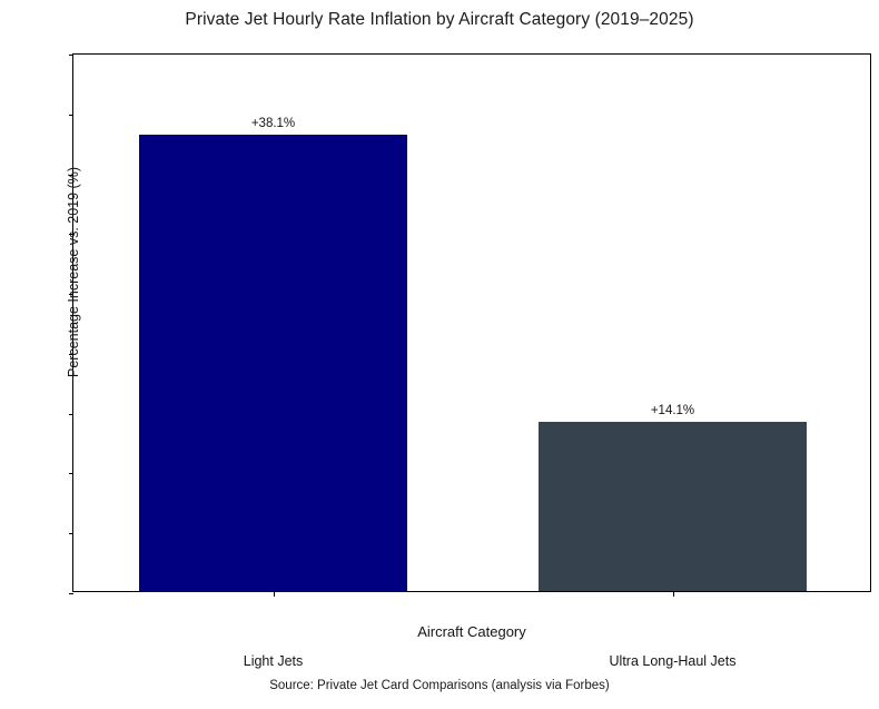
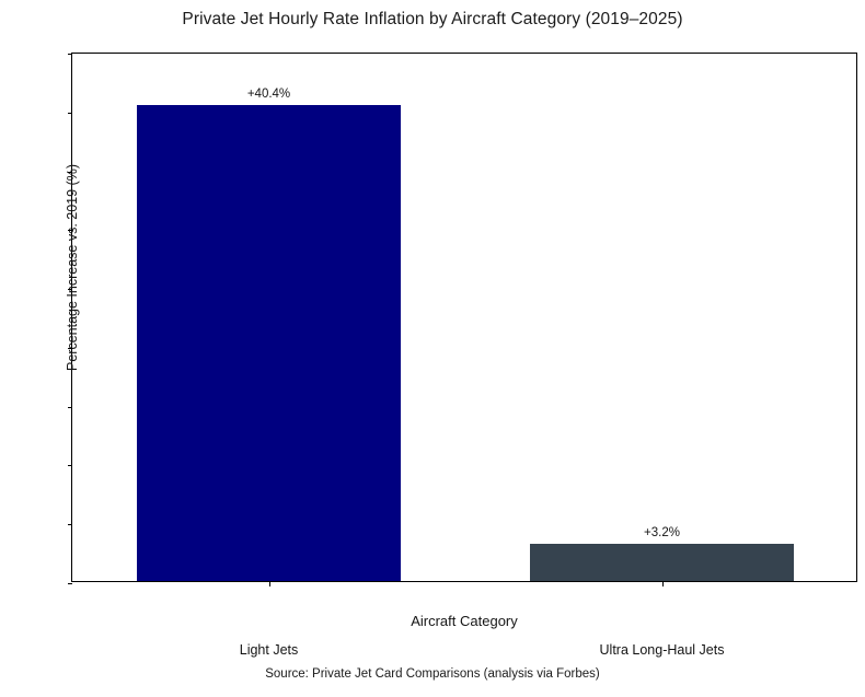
Light Jets: +38.1% -> +40.4%
Ultra Long-Haul Jets: +14.1% -> +3.2%
